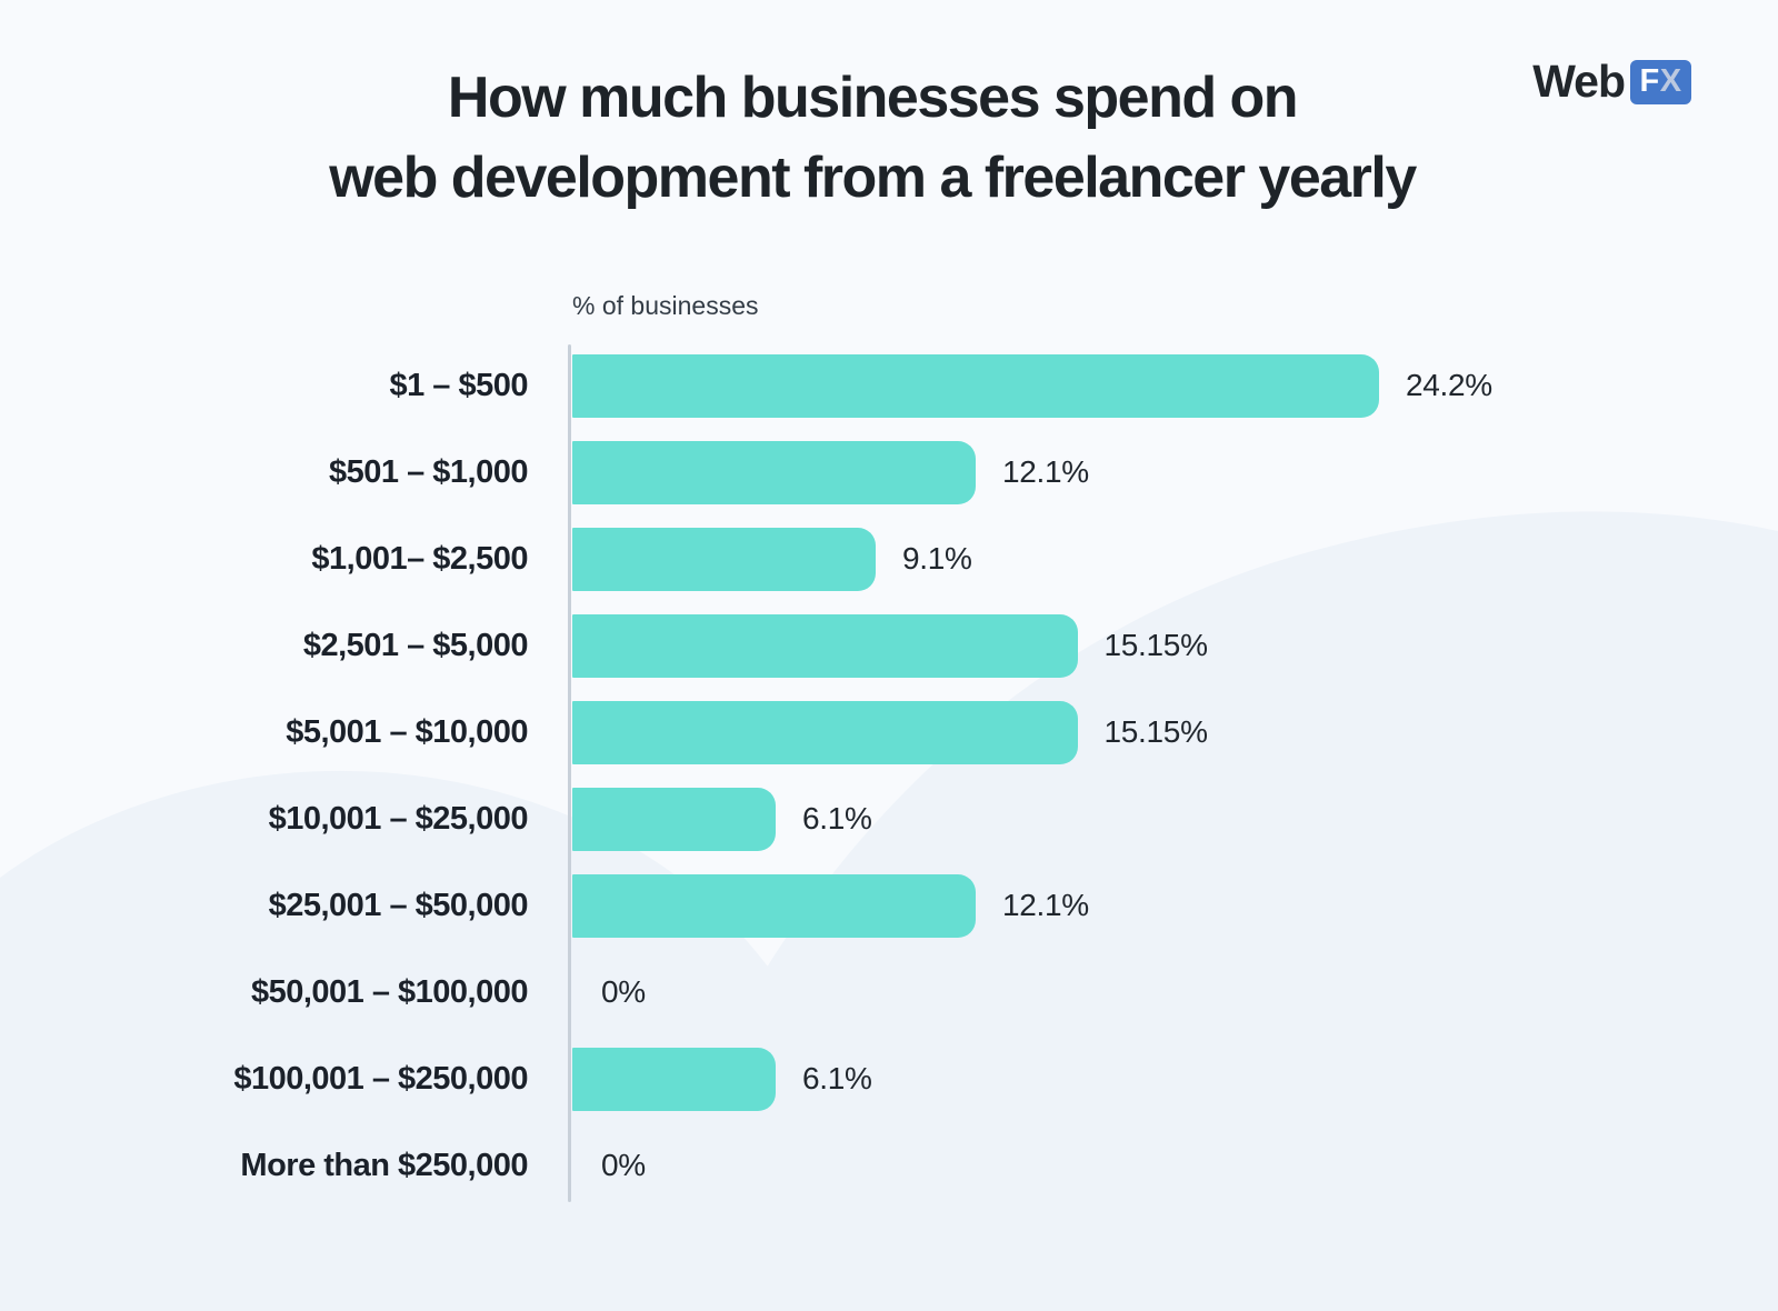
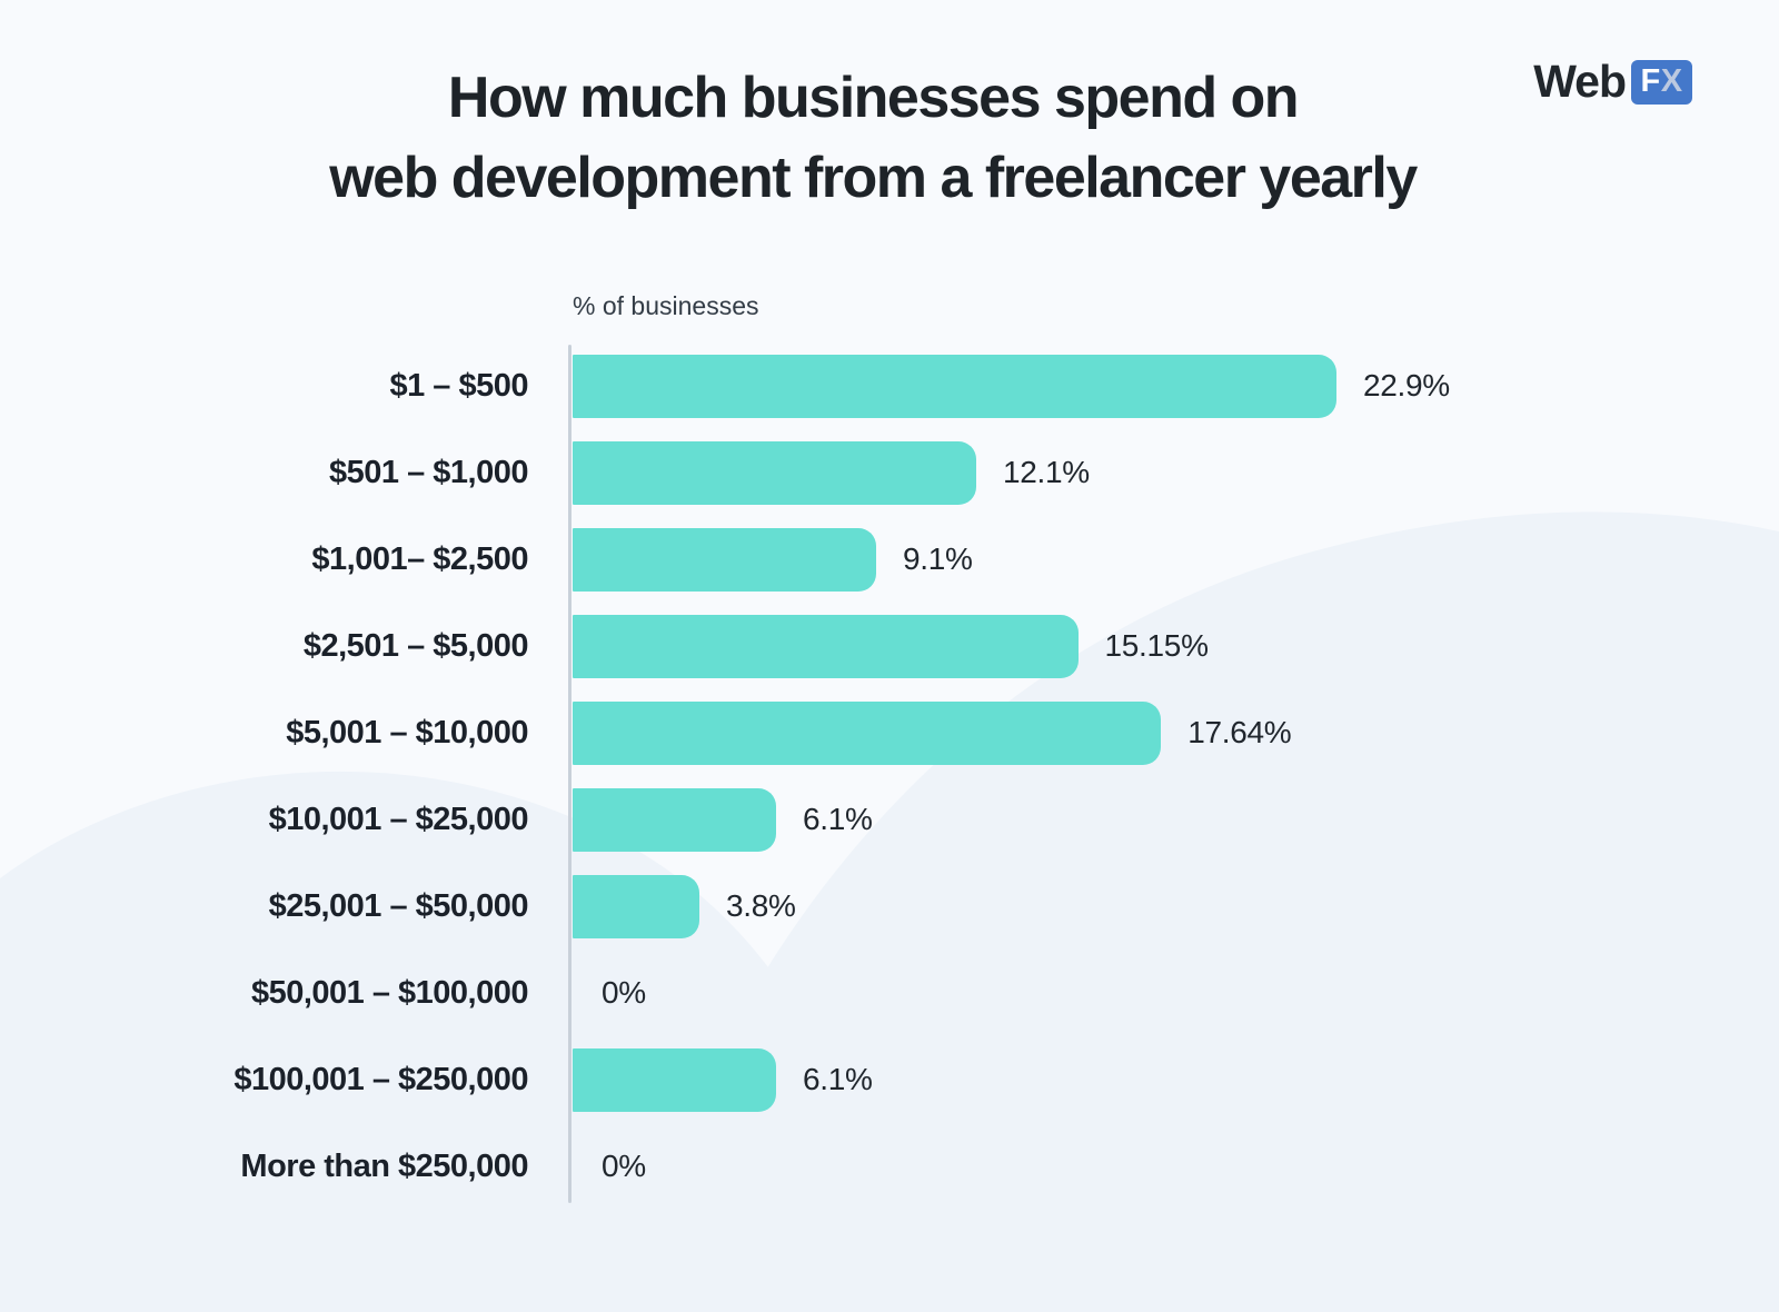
$1 – $500: 24.2% -> 22.9%
$5,001 – $10,000: 15.15% -> 17.64%
$25,001 – $50,000: 12.1% -> 3.8%
